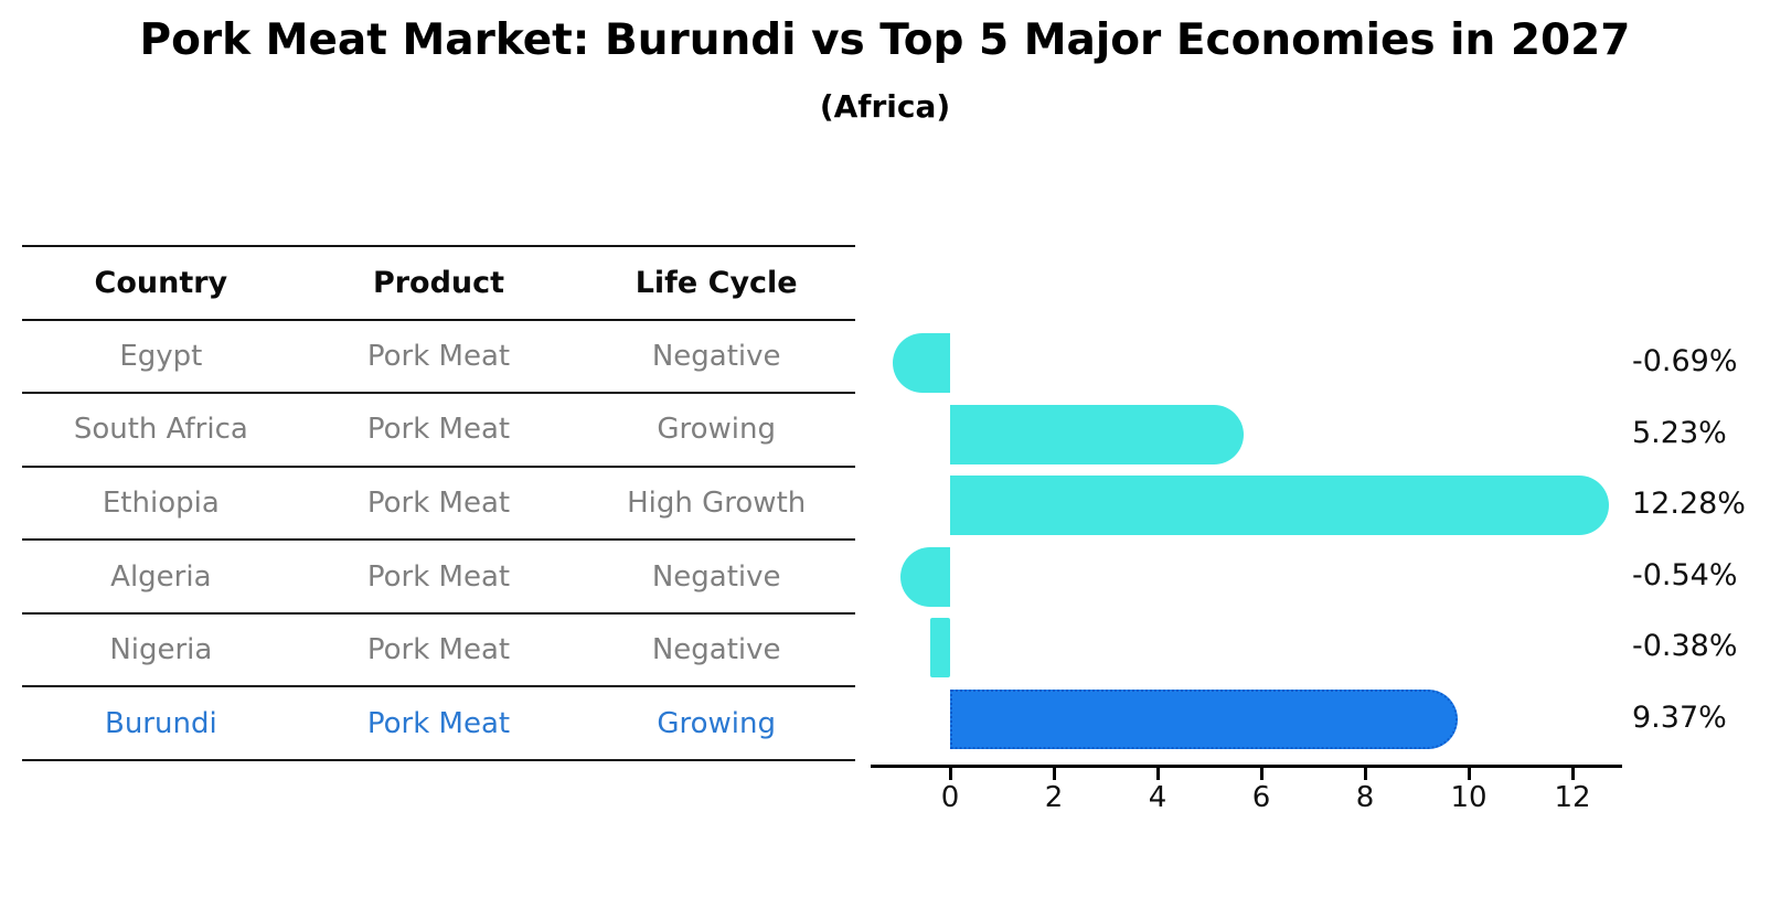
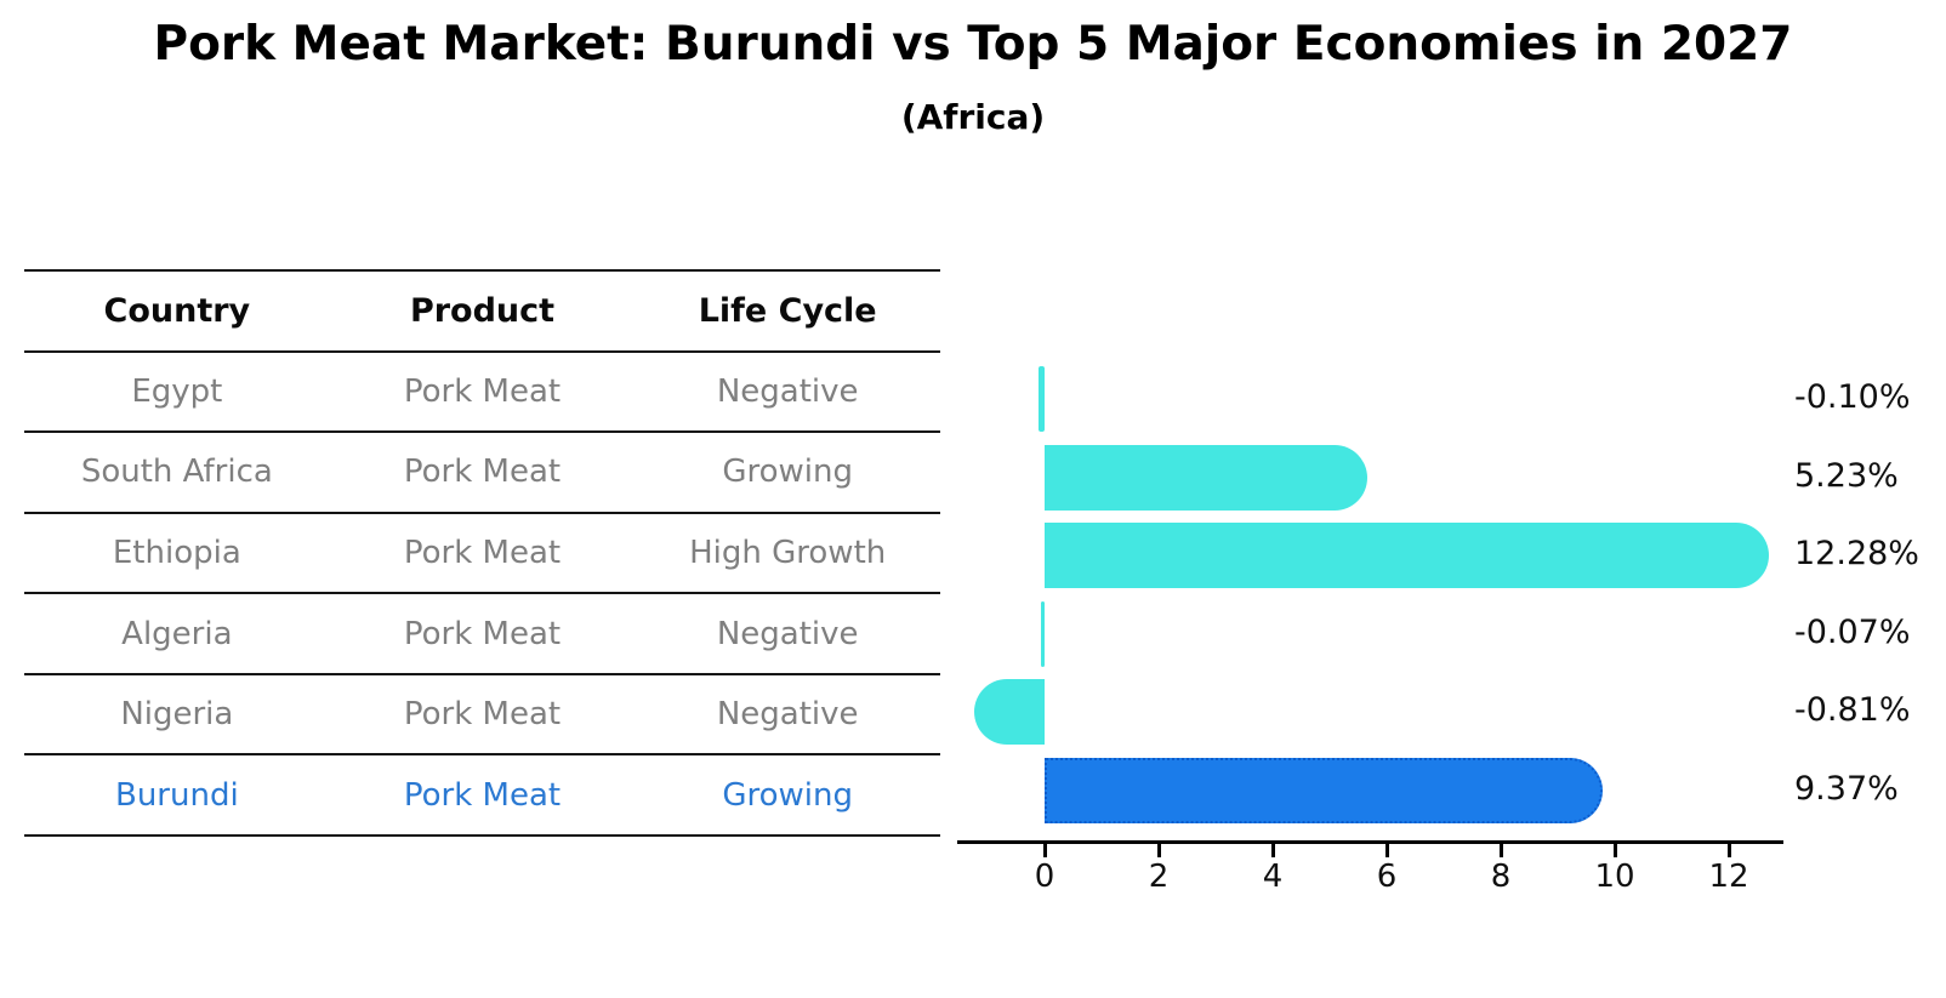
Egypt: -0.69% -> -0.10%
Algeria: -0.54% -> -0.07%
Nigeria: -0.38% -> -0.81%
